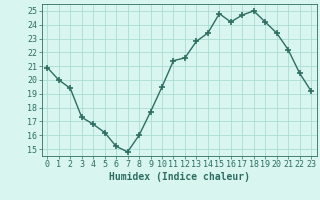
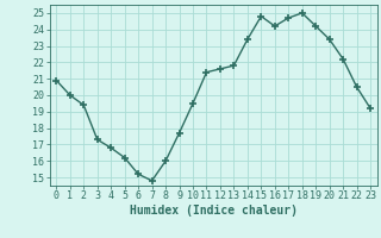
13: 22.8 -> 21.8
